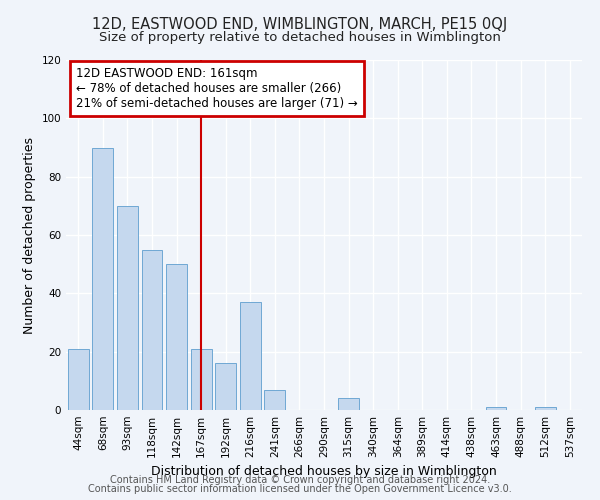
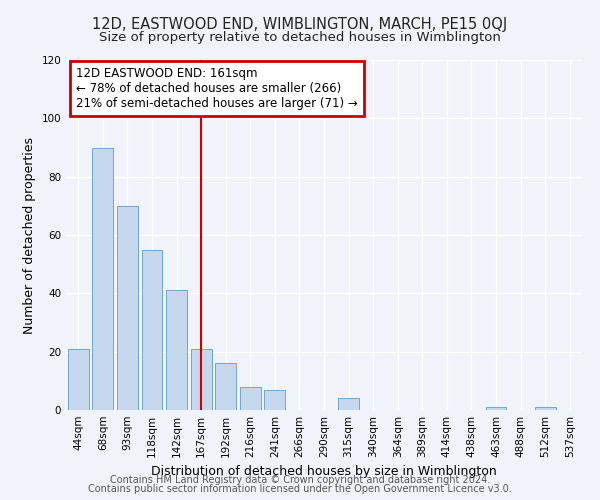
142sqm: 50 -> 41
216sqm: 37 -> 8
